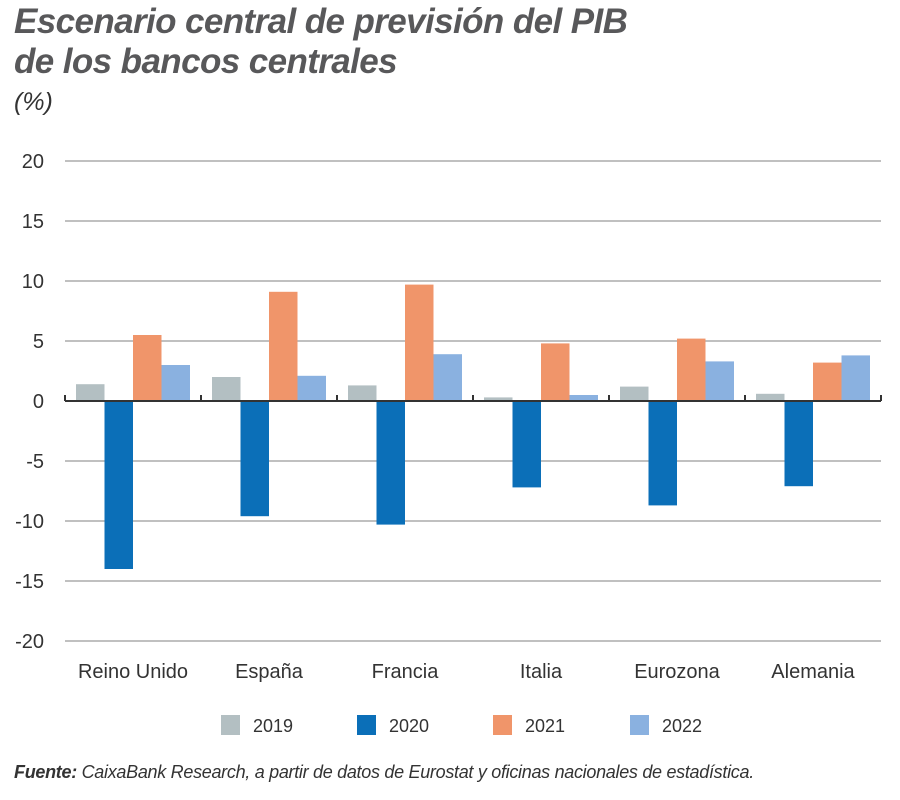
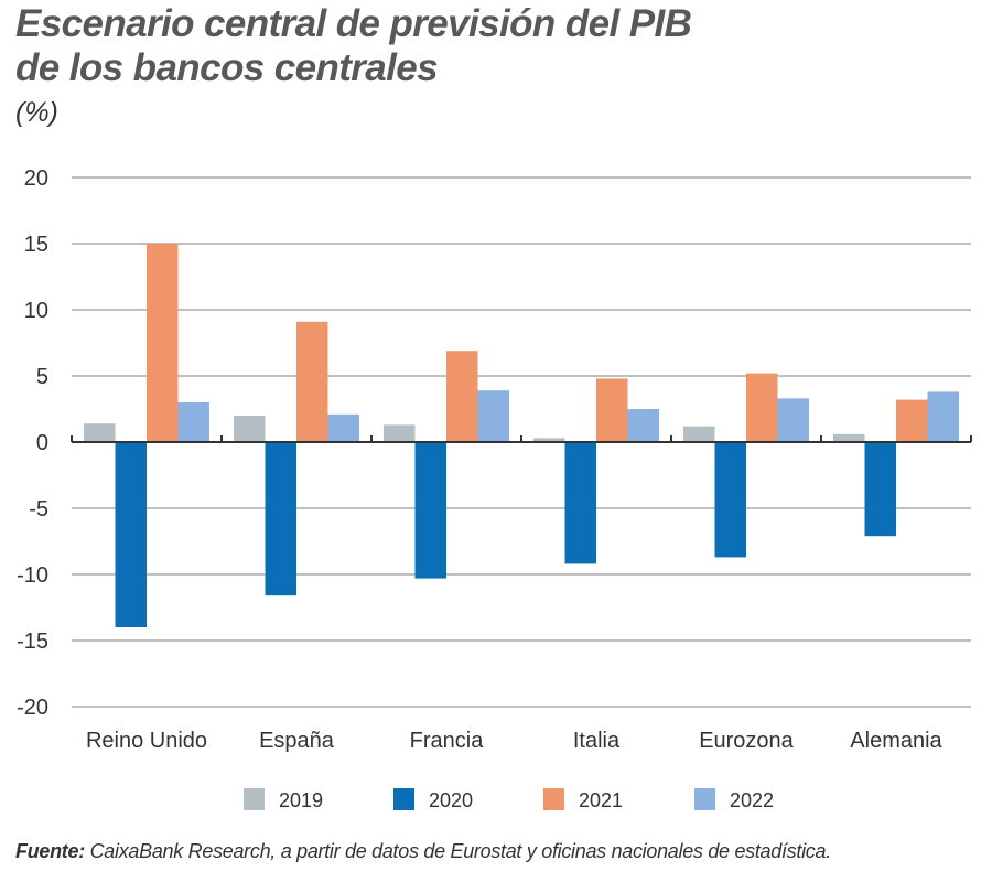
2021/Reino Unido: 5.5 -> 15.0
2020/España: -9.6 -> -11.6
2021/Francia: 9.7 -> 6.9
2020/Italia: -7.2 -> -9.2
2022/Italia: 0.5 -> 2.5
